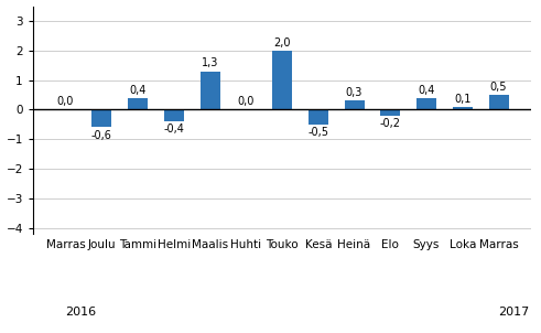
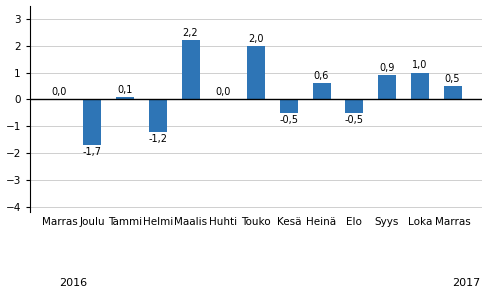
Joulu: -0,6 -> -1,7
Tammi: 0,4 -> 0,1
Helmi: -0,4 -> -1,2
Maalis: 1,3 -> 2,2
Heinä: 0,3 -> 0,6
Elo: -0,2 -> -0,5
Syys: 0,4 -> 0,9
Loka: 0,1 -> 1,0
